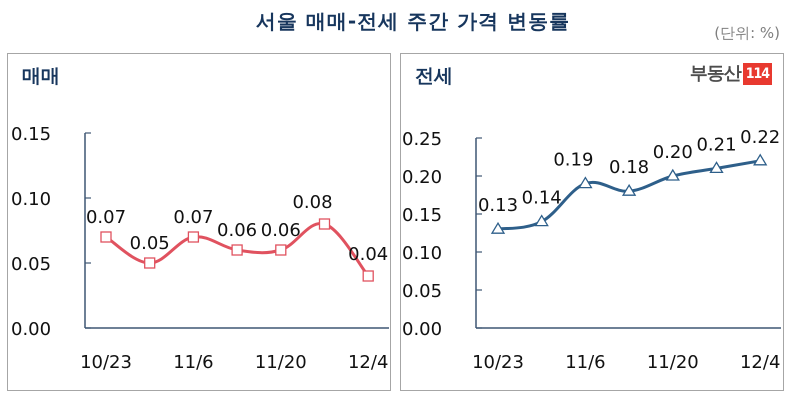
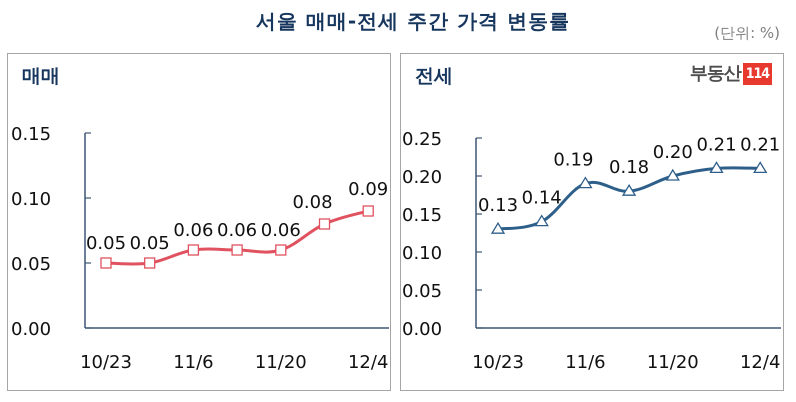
매매/10/23: 0.07 -> 0.05
매매/11/6: 0.07 -> 0.06
매매/12/4: 0.04 -> 0.09
전세/12/4: 0.22 -> 0.21
